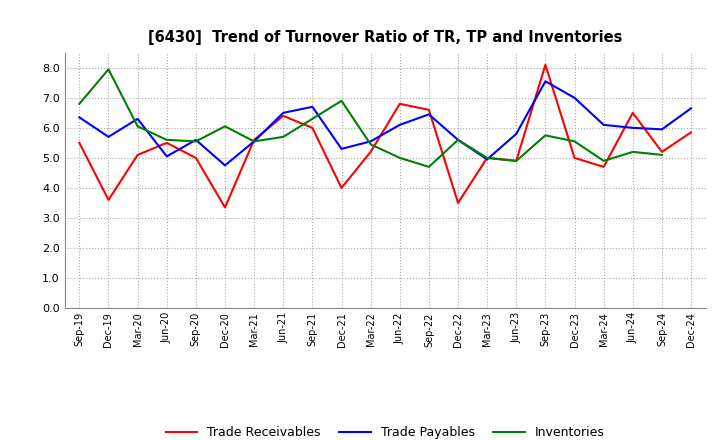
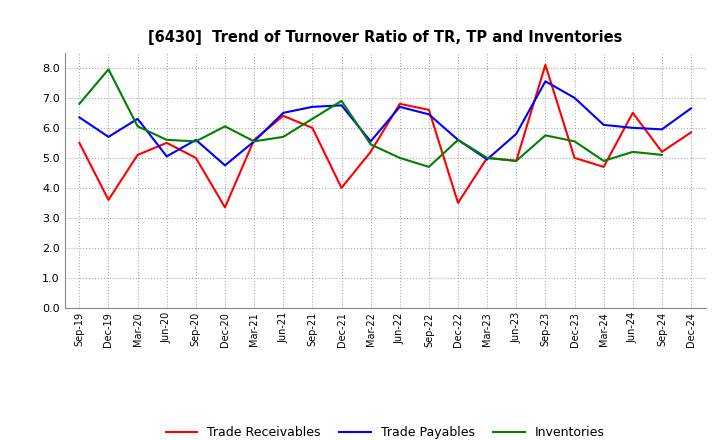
Trade Payables/Dec-21: 5.30 -> 6.75
Trade Payables/Jun-22: 6.10 -> 6.70
